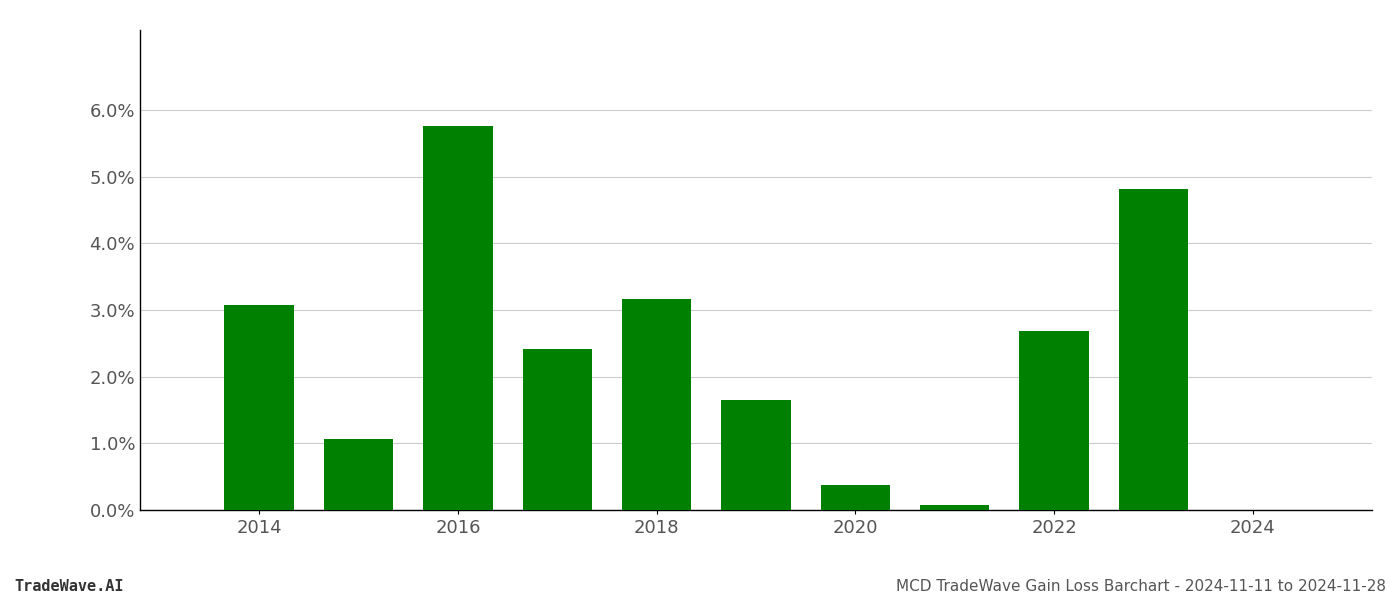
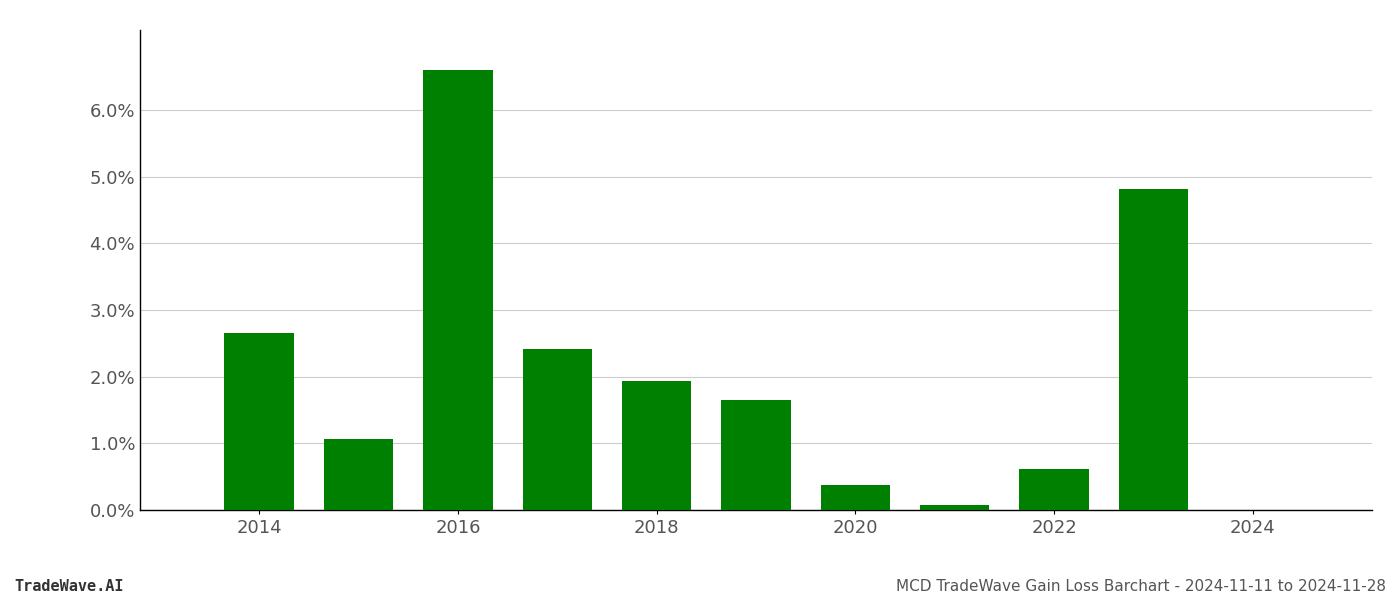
2014: 3.08% -> 2.65%
2016: 5.76% -> 6.60%
2018: 3.16% -> 1.93%
2022: 2.68% -> 0.62%
